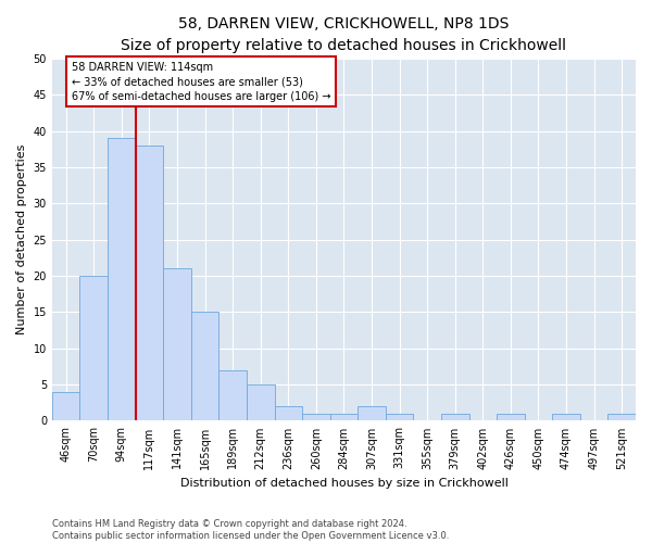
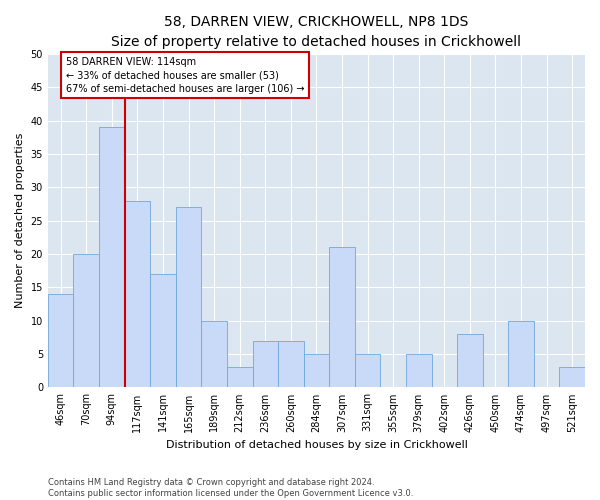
46sqm: 4 -> 14
117sqm: 38 -> 28
141sqm: 21 -> 17
165sqm: 15 -> 27
189sqm: 7 -> 10
212sqm: 5 -> 3
236sqm: 2 -> 7
260sqm: 1 -> 7
284sqm: 1 -> 5
307sqm: 2 -> 21
331sqm: 1 -> 5
379sqm: 1 -> 5
426sqm: 1 -> 8
474sqm: 1 -> 10
521sqm: 1 -> 3
